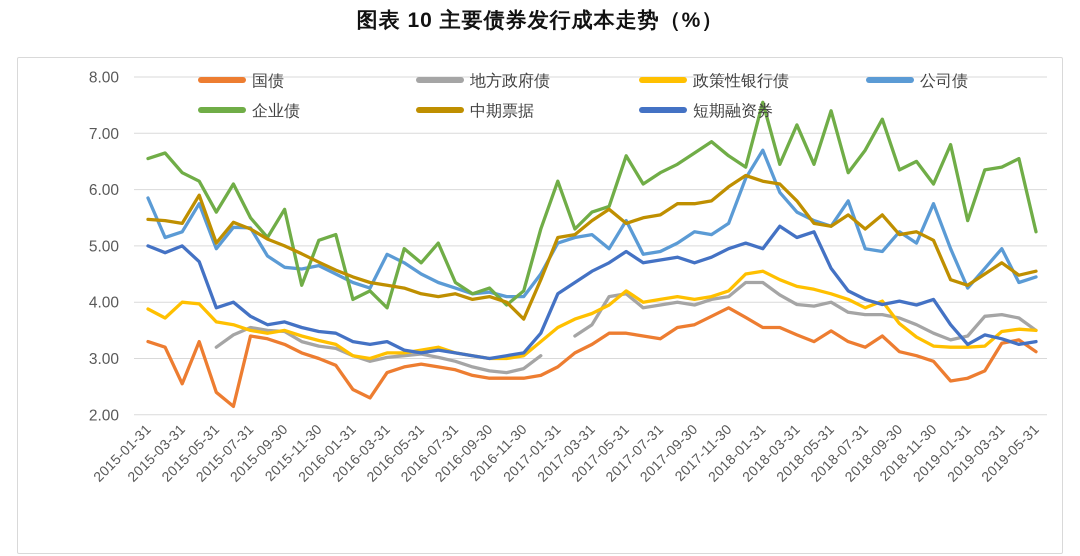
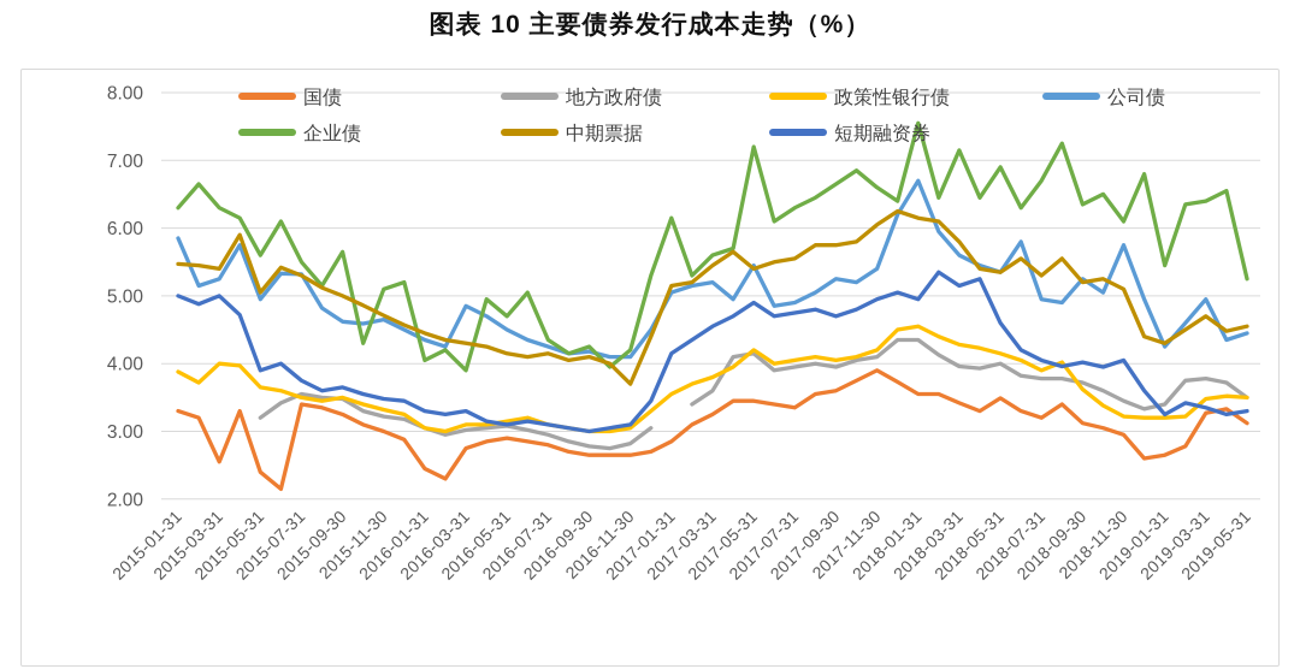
企业债/2015-01-31: 6.5 -> 6.3
企业债/2017-05-31: 6.6 -> 7.2
企业债/2018-05-31: 7.4 -> 6.9
